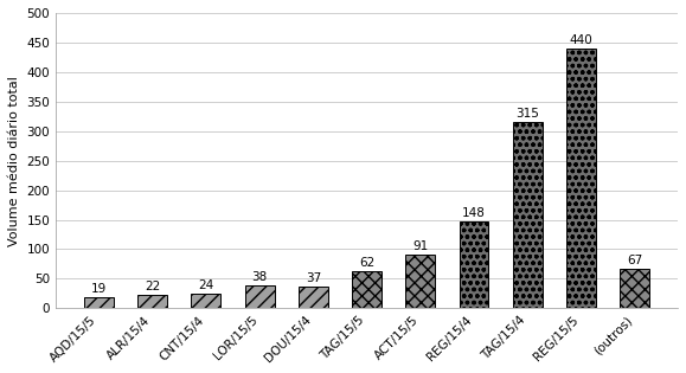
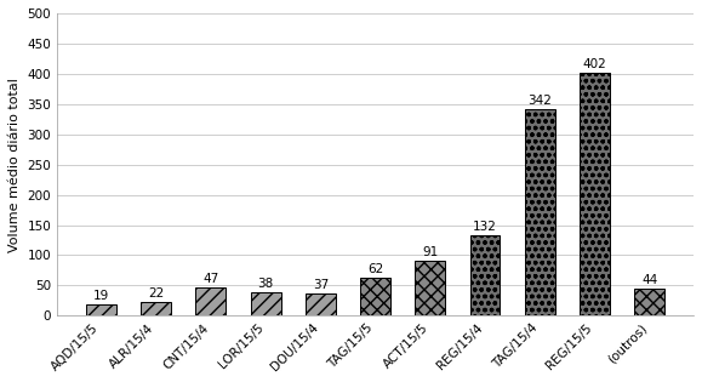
CNT/15/4: 24 -> 47
REG/15/4: 148 -> 132
TAG/15/4: 315 -> 342
REG/15/5: 440 -> 402
(outros): 67 -> 44
